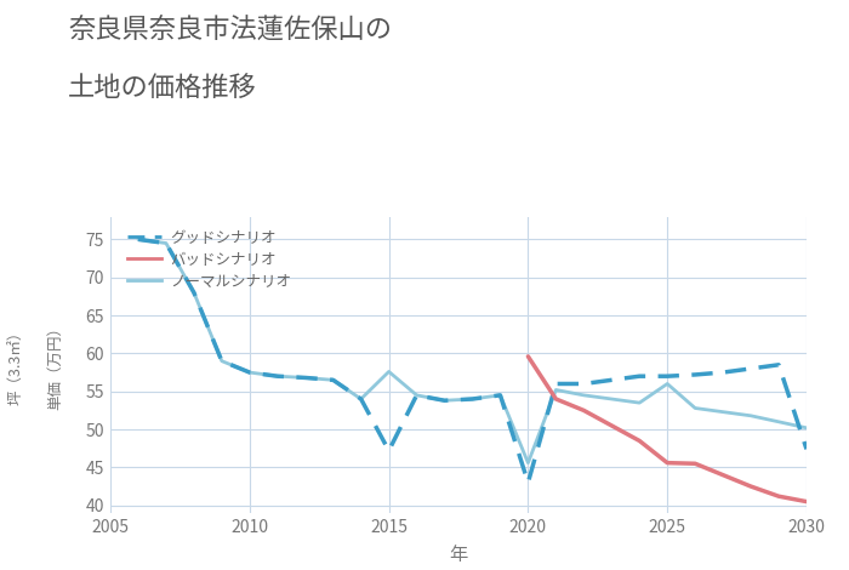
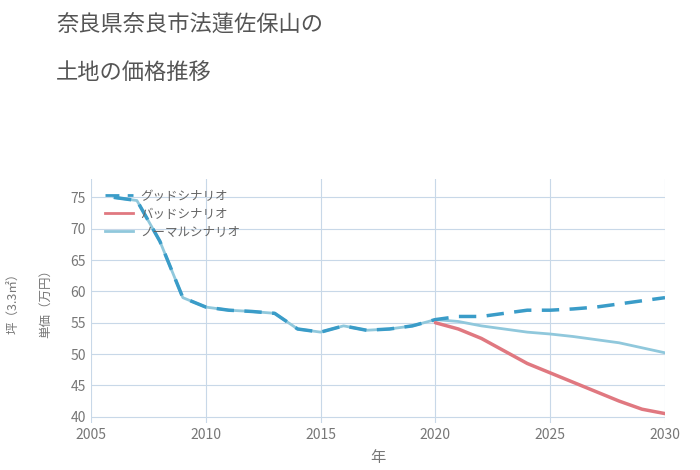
グッドシナリオ/2015: 47.2 -> 53.5
ノーマルシナリオ/2015: 57.6 -> 53.5
グッドシナリオ/2020: 43.0 -> 55.5
バッドシナリオ/2020: 59.6 -> 55.0
ノーマルシナリオ/2020: 45.6 -> 55.5
バッドシナリオ/2025: 45.6 -> 47.0
ノーマルシナリオ/2025: 56.0 -> 53.2
グッドシナリオ/2030: 47.4 -> 59.0
